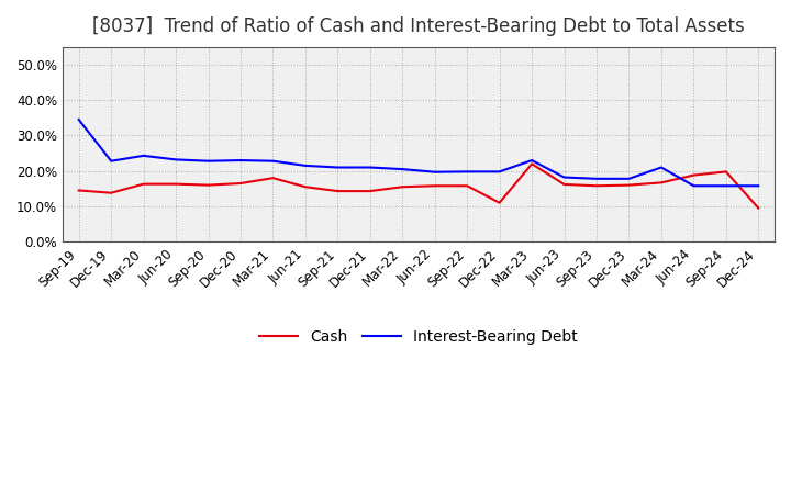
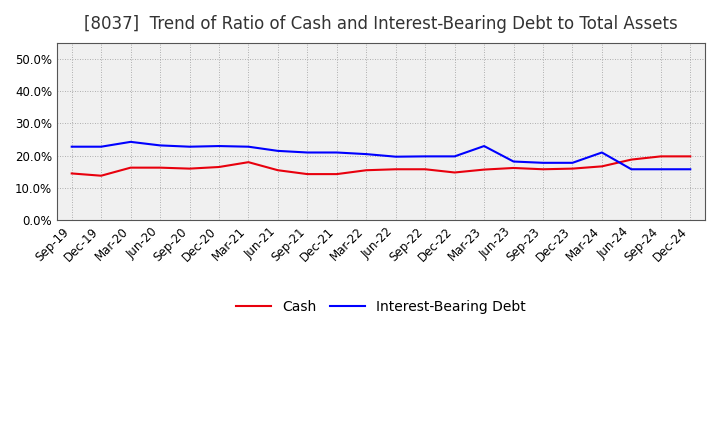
Interest-Bearing Debt/Sep-19: 34.5% -> 22.8%
Cash/Dec-22: 11.0% -> 14.8%
Cash/Mar-23: 22.0% -> 15.7%
Cash/Dec-24: 9.5% -> 19.8%
